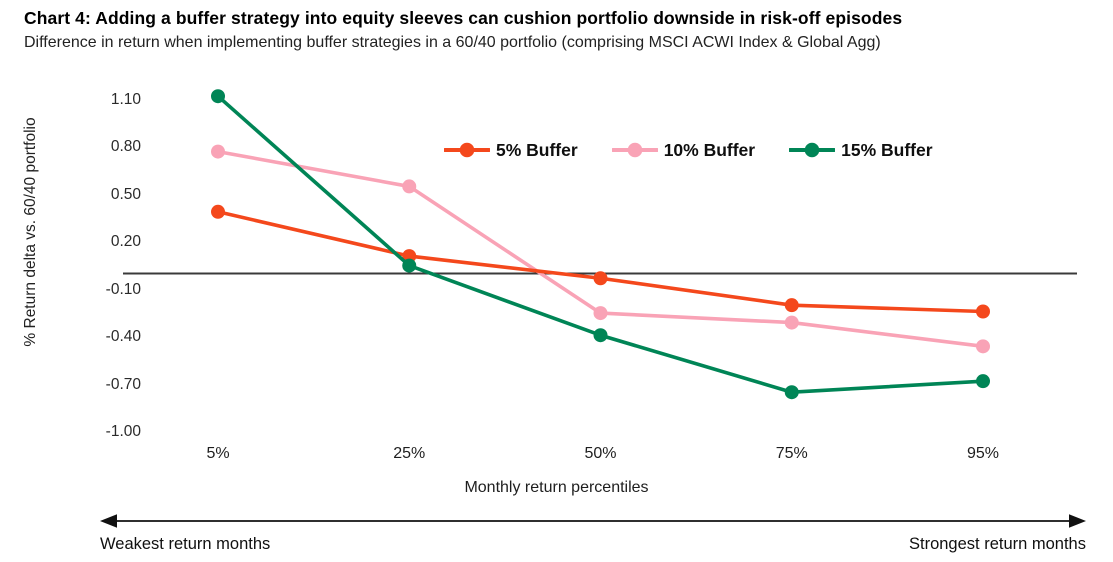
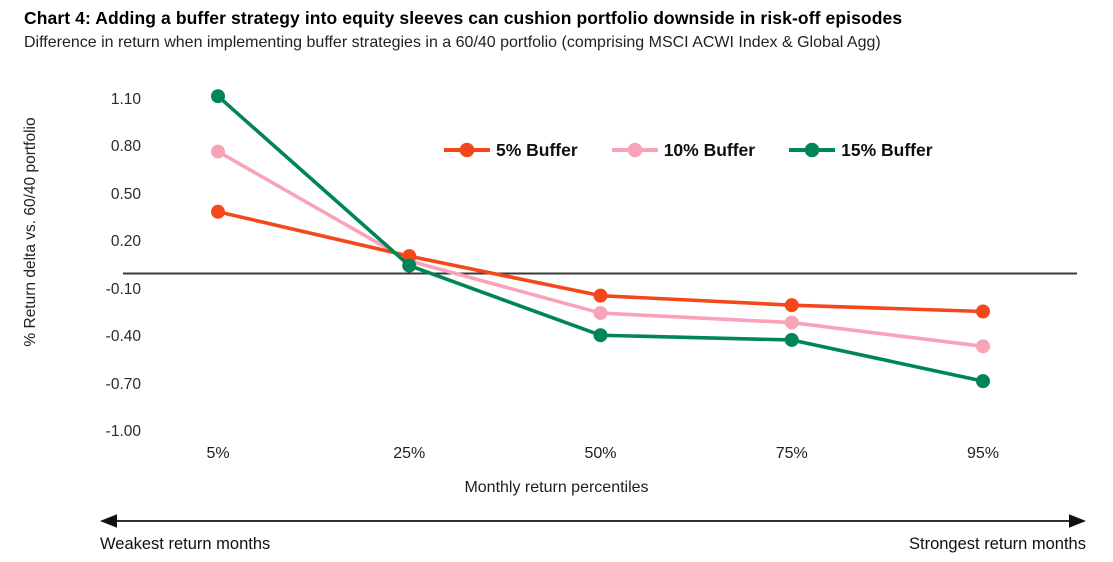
10% Buffer/25%: 0.55 -> 0.08
5% Buffer/50%: -0.03 -> -0.14
15% Buffer/75%: -0.75 -> -0.42
